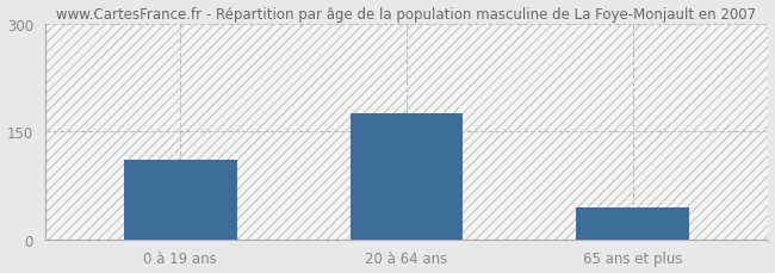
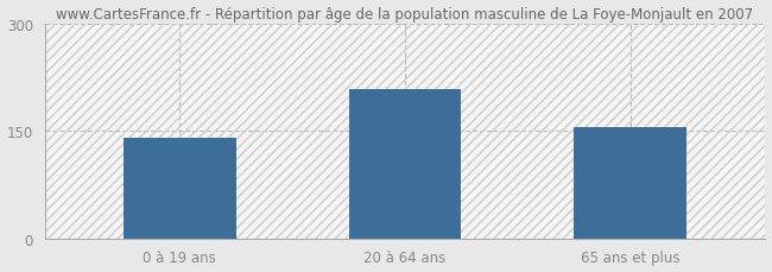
0 à 19 ans: 110 -> 140
20 à 64 ans: 175 -> 208
65 ans et plus: 45 -> 156
